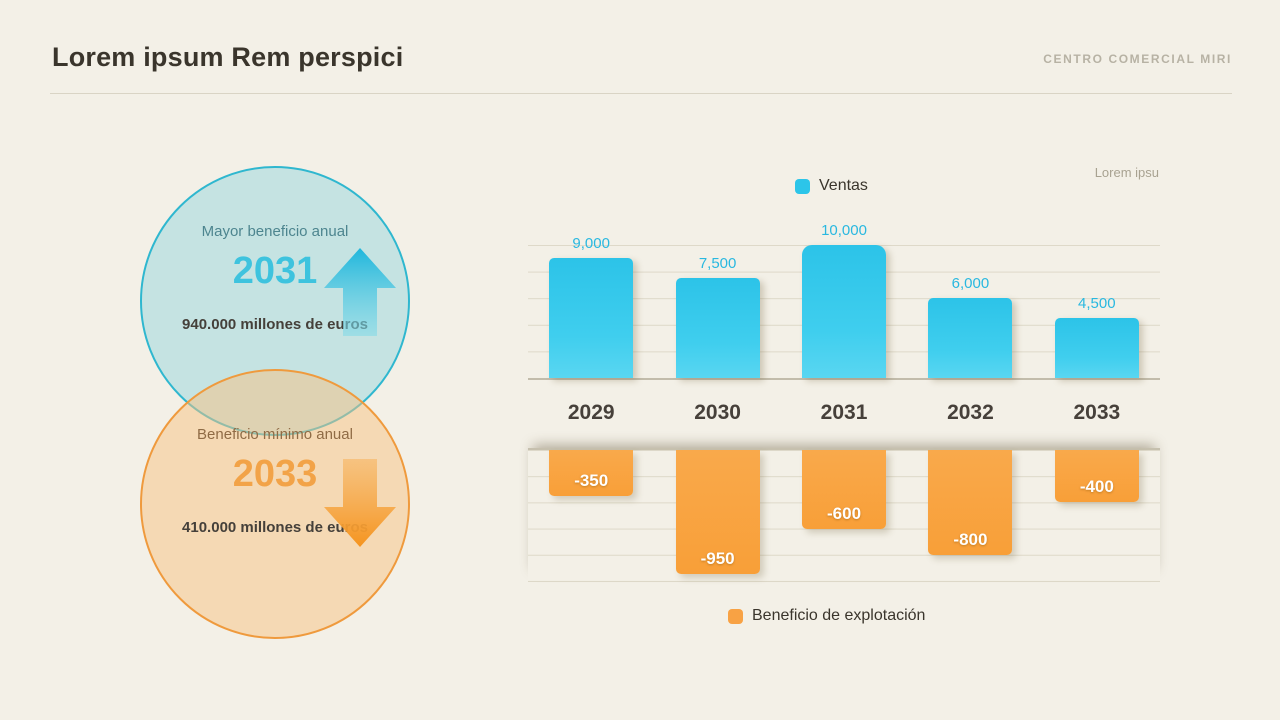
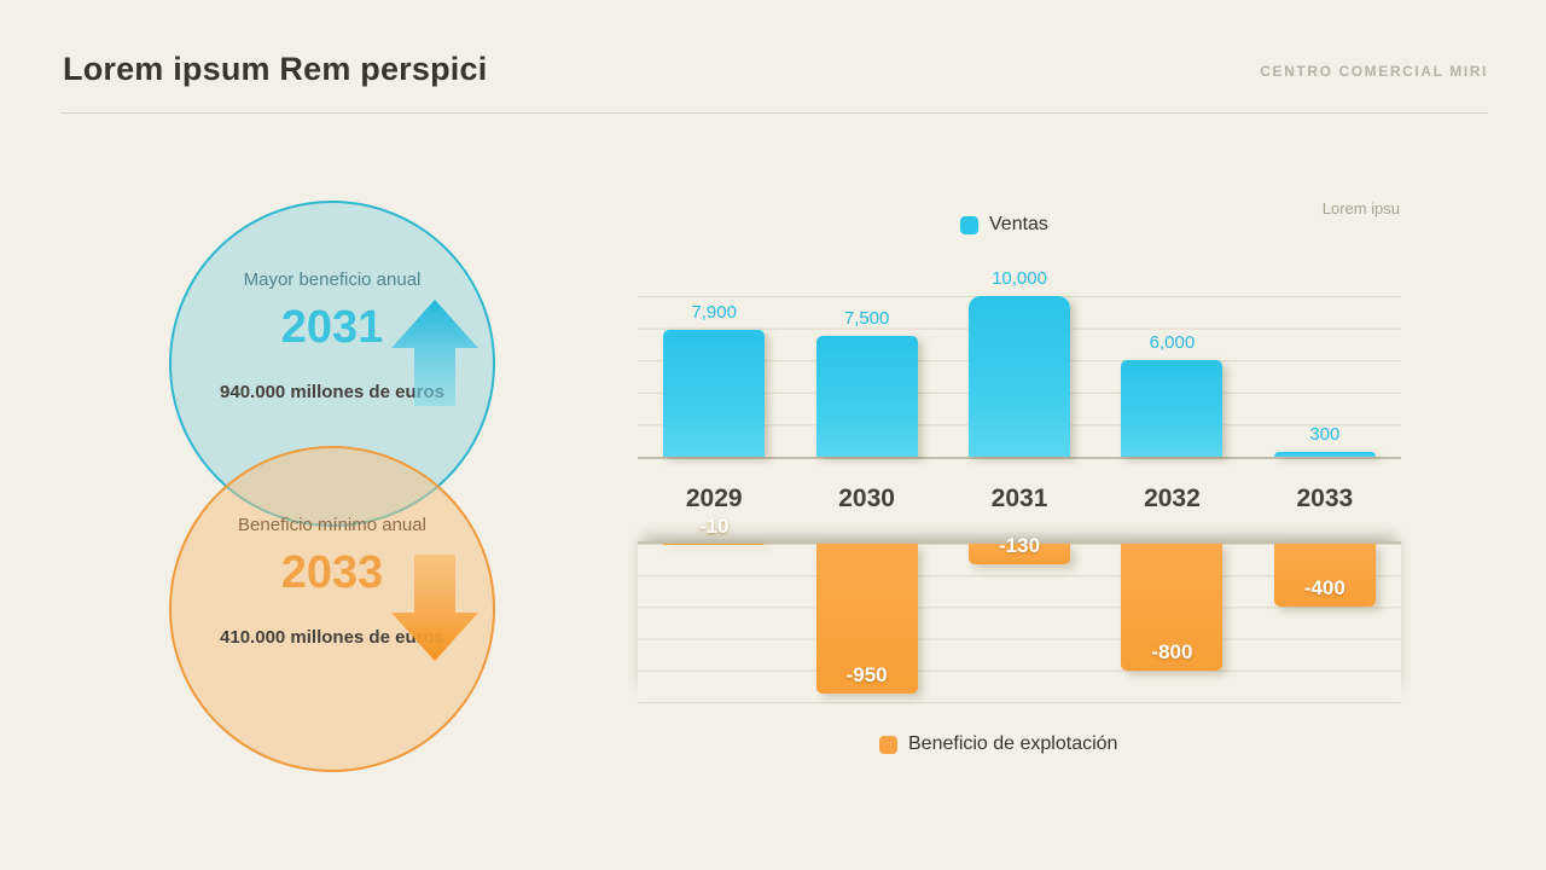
Ventas/2029: 9,000 -> 7,900
Beneficio de explotación/2029: -350 -> -10
Beneficio de explotación/2031: -600 -> -130
Ventas/2033: 4,500 -> 300
